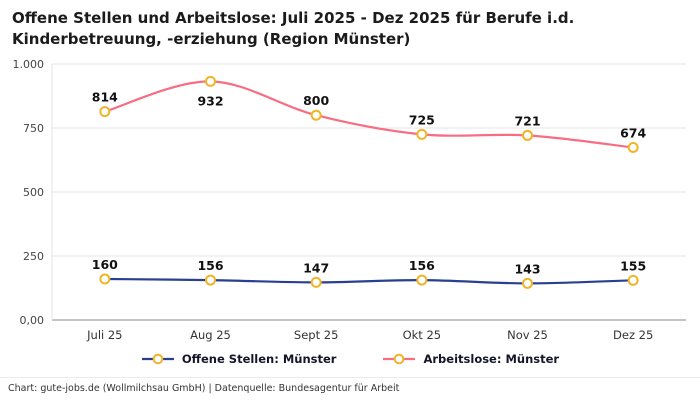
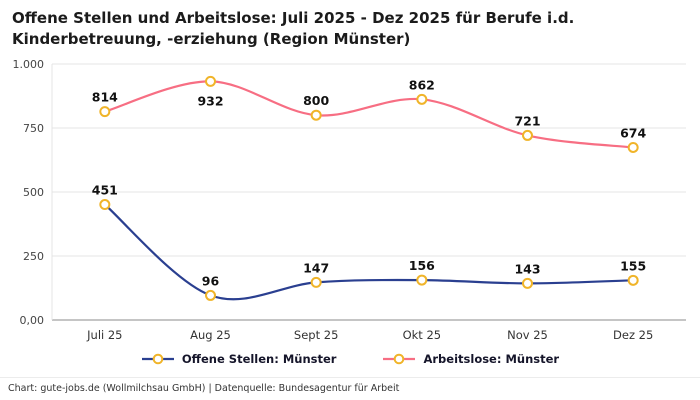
Offene Stellen: Münster/Juli 25: 160 -> 451
Offene Stellen: Münster/Aug 25: 156 -> 96
Arbeitslose: Münster/Okt 25: 725 -> 862
